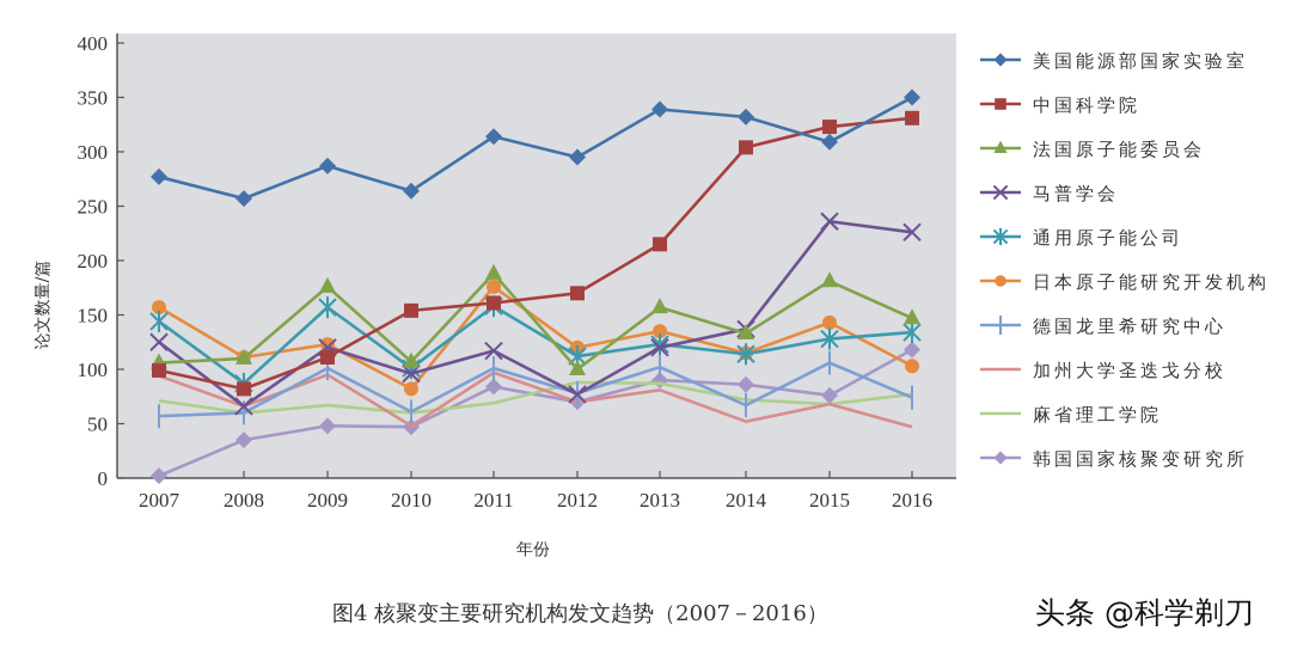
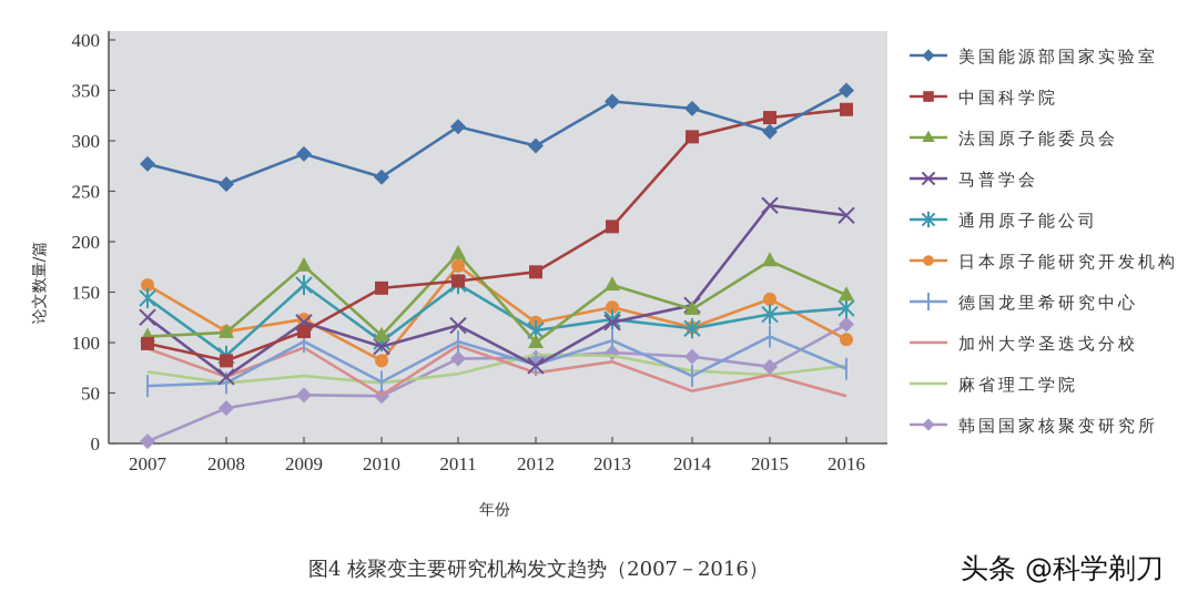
韩国国家核聚变研究所/2012: 70 -> 80
